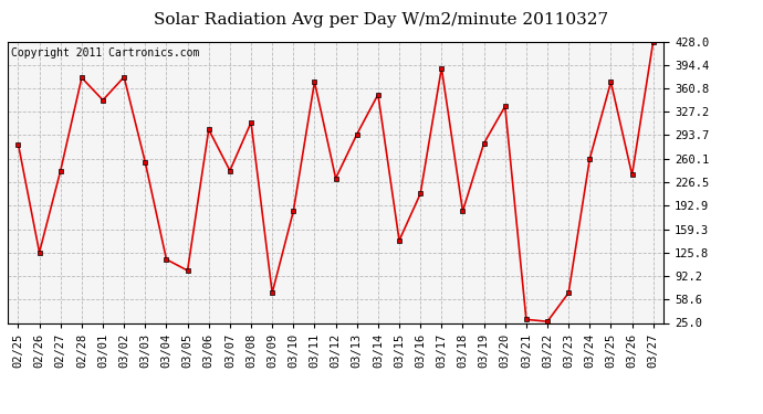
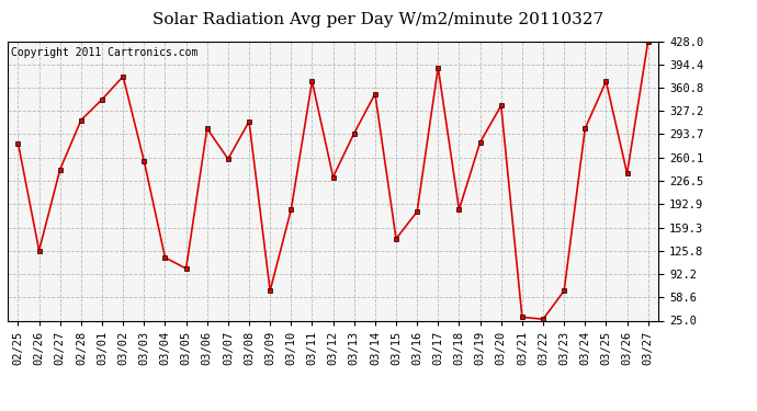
02/28: 376 -> 314
03/07: 243 -> 258
03/16: 210 -> 182
03/24: 260 -> 302
